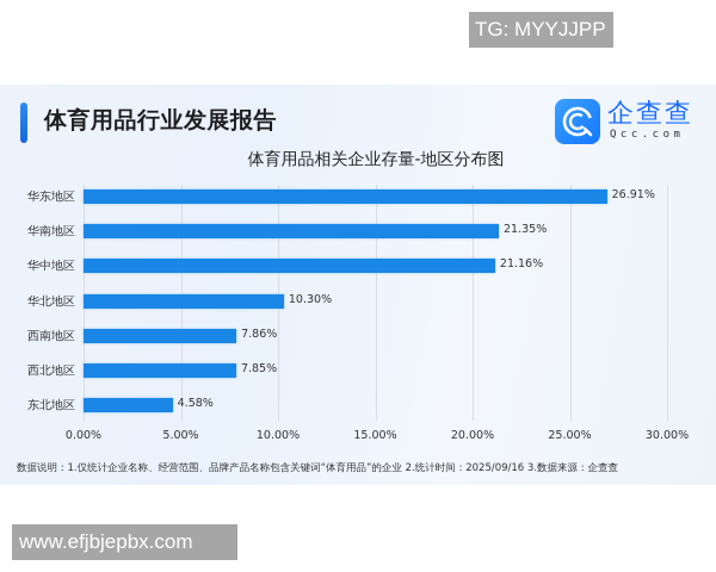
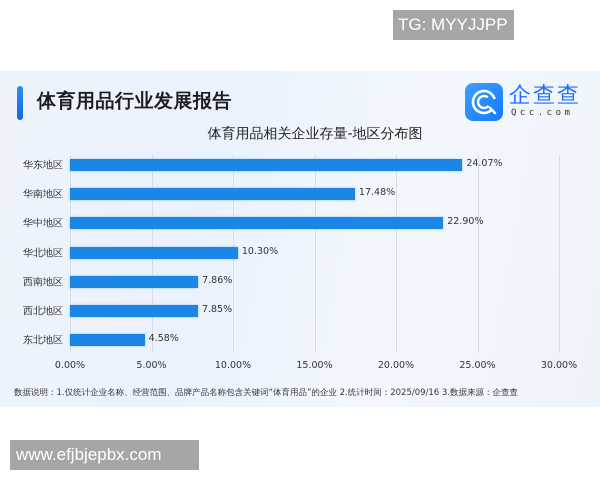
华东地区: 26.91% -> 24.07%
华南地区: 21.35% -> 17.48%
华中地区: 21.16% -> 22.90%
